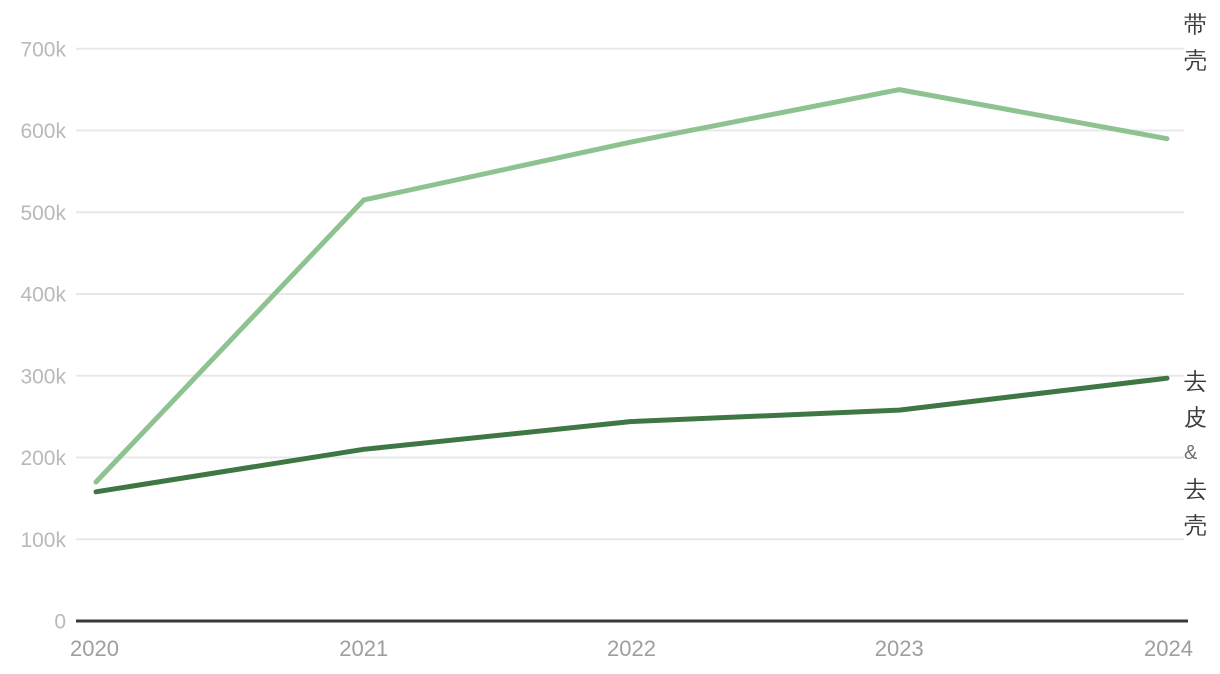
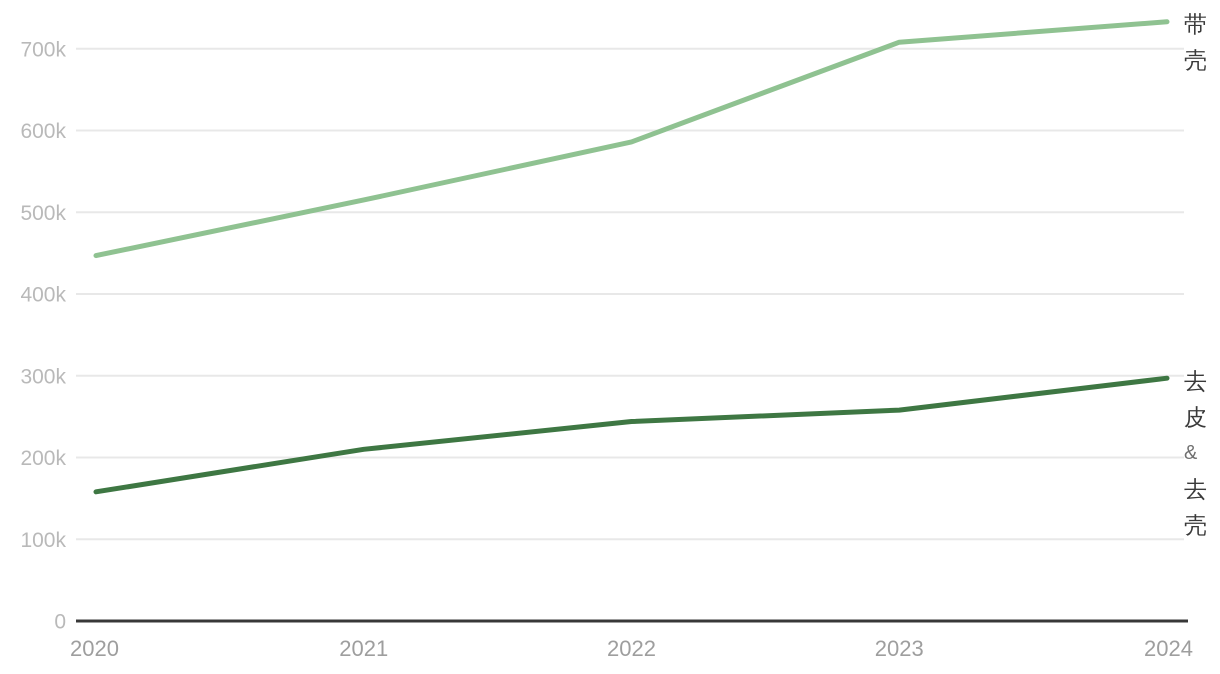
带壳/2020: 170k -> 450k
带壳/2023: 650k -> 710k
带壳/2024: 590k -> 730k
